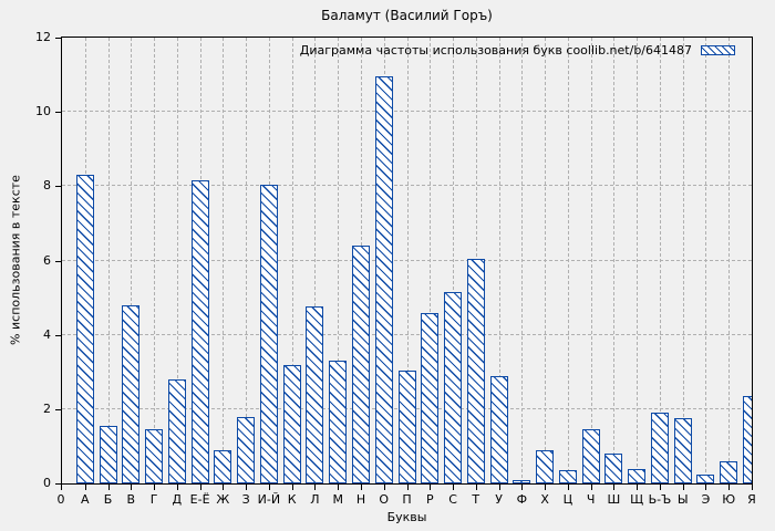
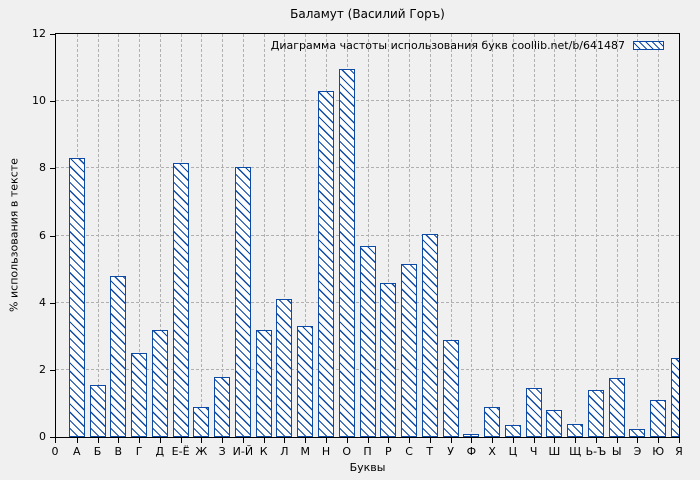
Г: 1.4 -> 2.5
Д: 2.8 -> 3.2
Л: 4.8 -> 4.1
Н: 6.4 -> 10.3
П: 3.0 -> 5.7
Ь-Ъ: 1.9 -> 1.4
Ю: 0.6 -> 1.1
